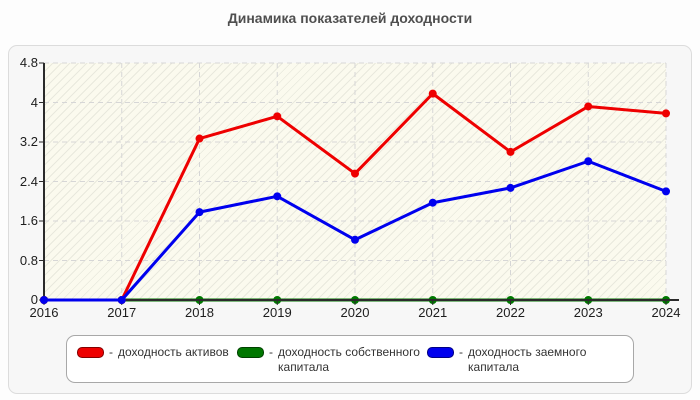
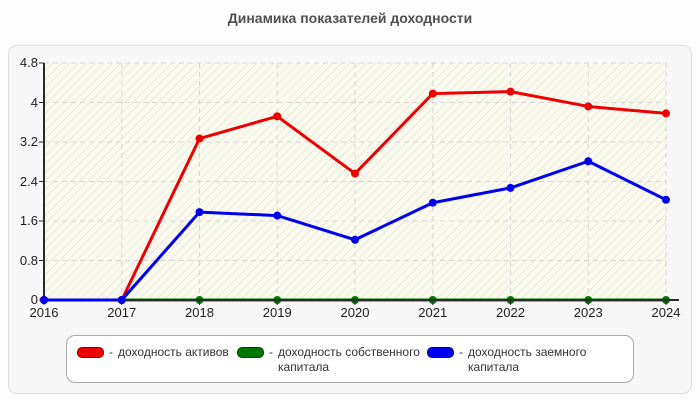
доходность заемного капитала/2019: 2.1 -> 1.7
доходность активов/2022: 3.0 -> 4.2
доходность заемного капитала/2024: 2.2 -> 2.0
